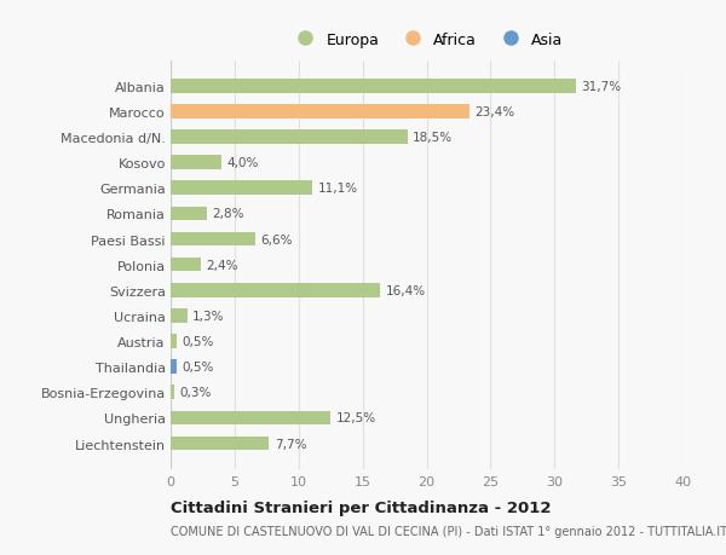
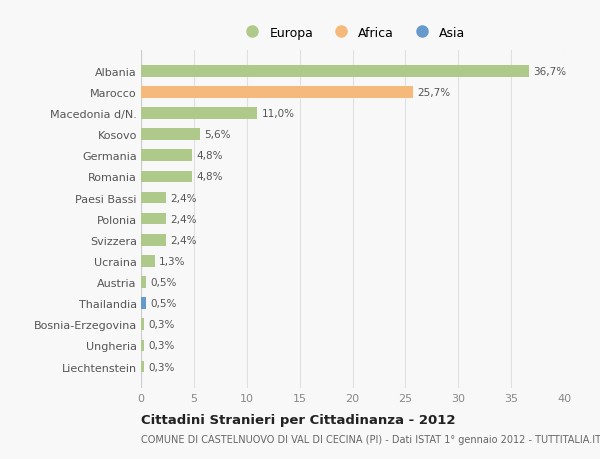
Albania: 31,7% -> 36,7%
Marocco: 23,4% -> 25,7%
Macedonia d/N.: 18,5% -> 11,0%
Kosovo: 4,0% -> 5,6%
Germania: 11,1% -> 4,8%
Romania: 2,8% -> 4,8%
Paesi Bassi: 6,6% -> 2,4%
Svizzera: 16,4% -> 2,4%
Ungheria: 12,5% -> 0,3%
Liechtenstein: 7,7% -> 0,3%
